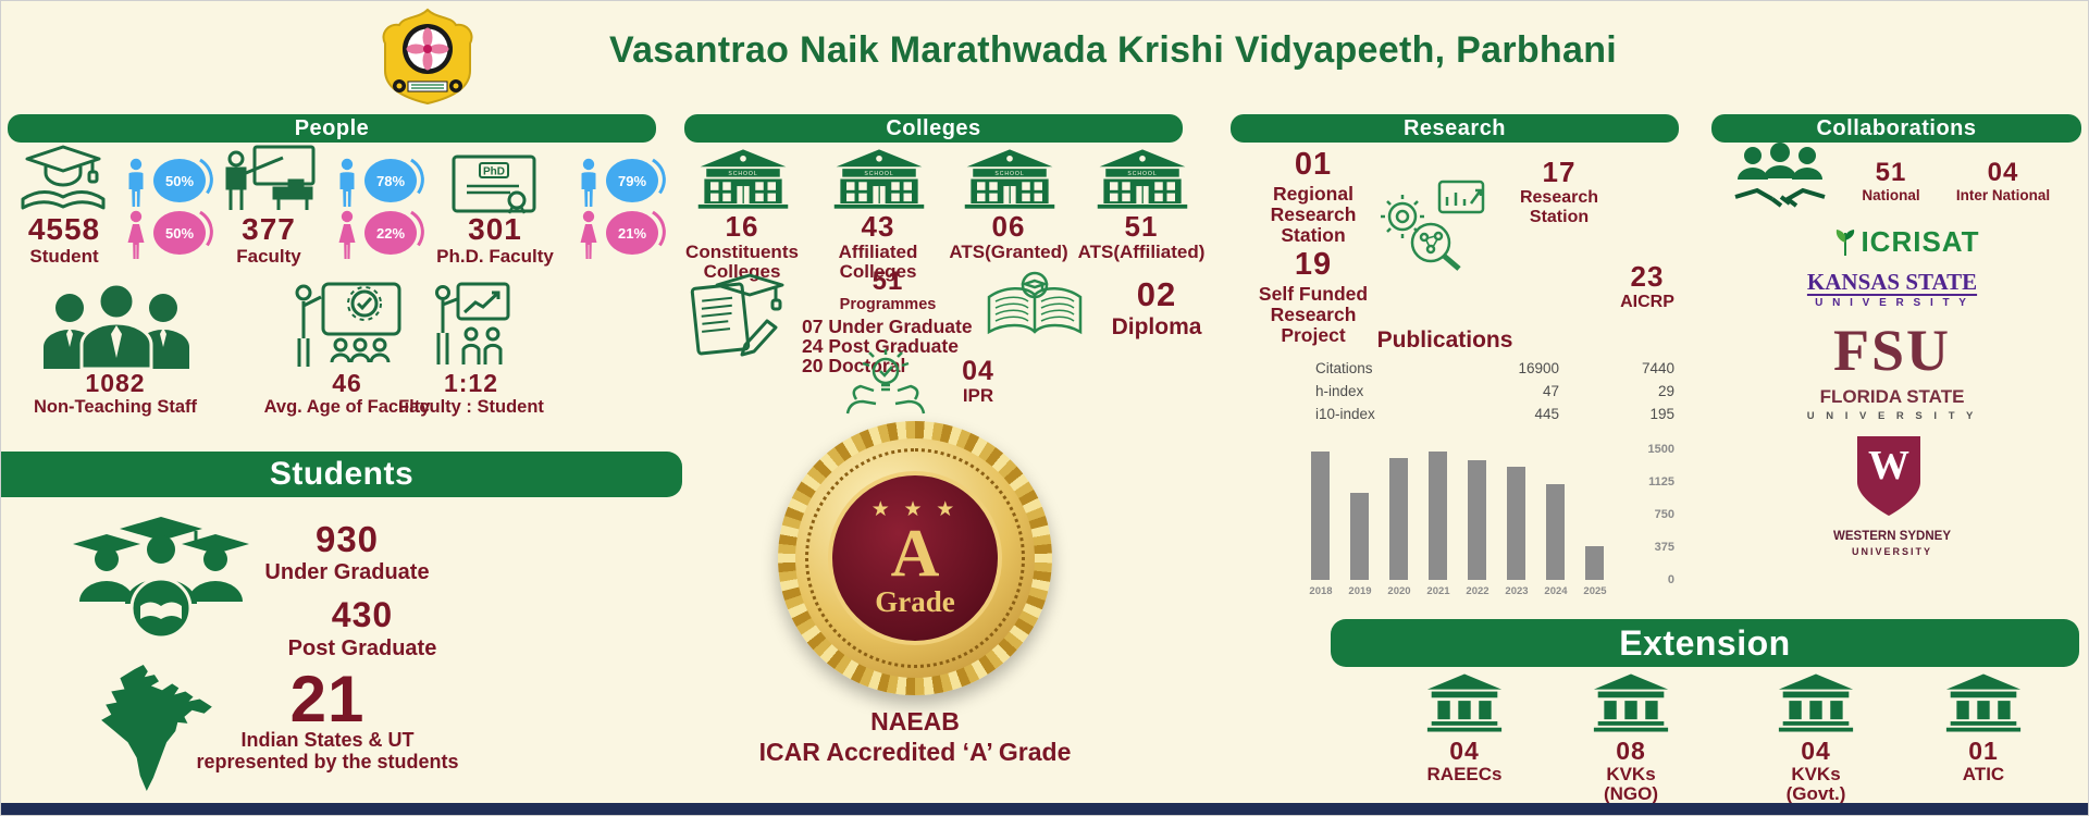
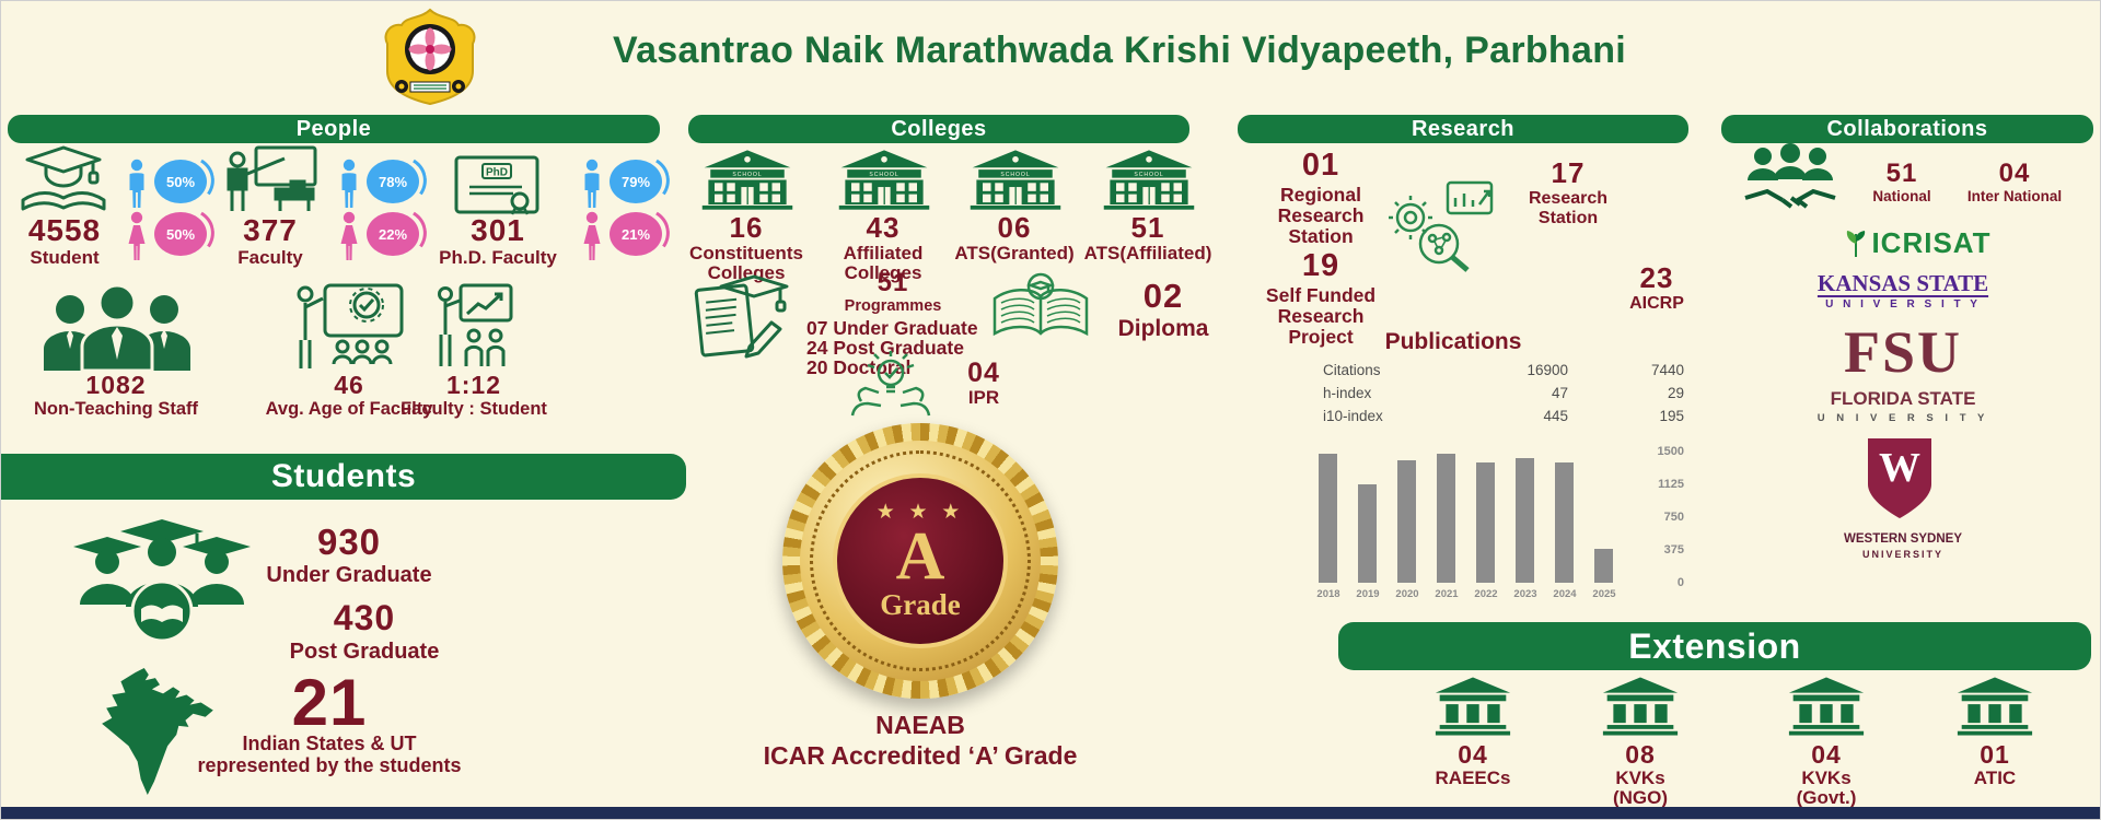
2019: 1000 -> 1100
2023: 1300 -> 1400
2024: 1100 -> 1400
